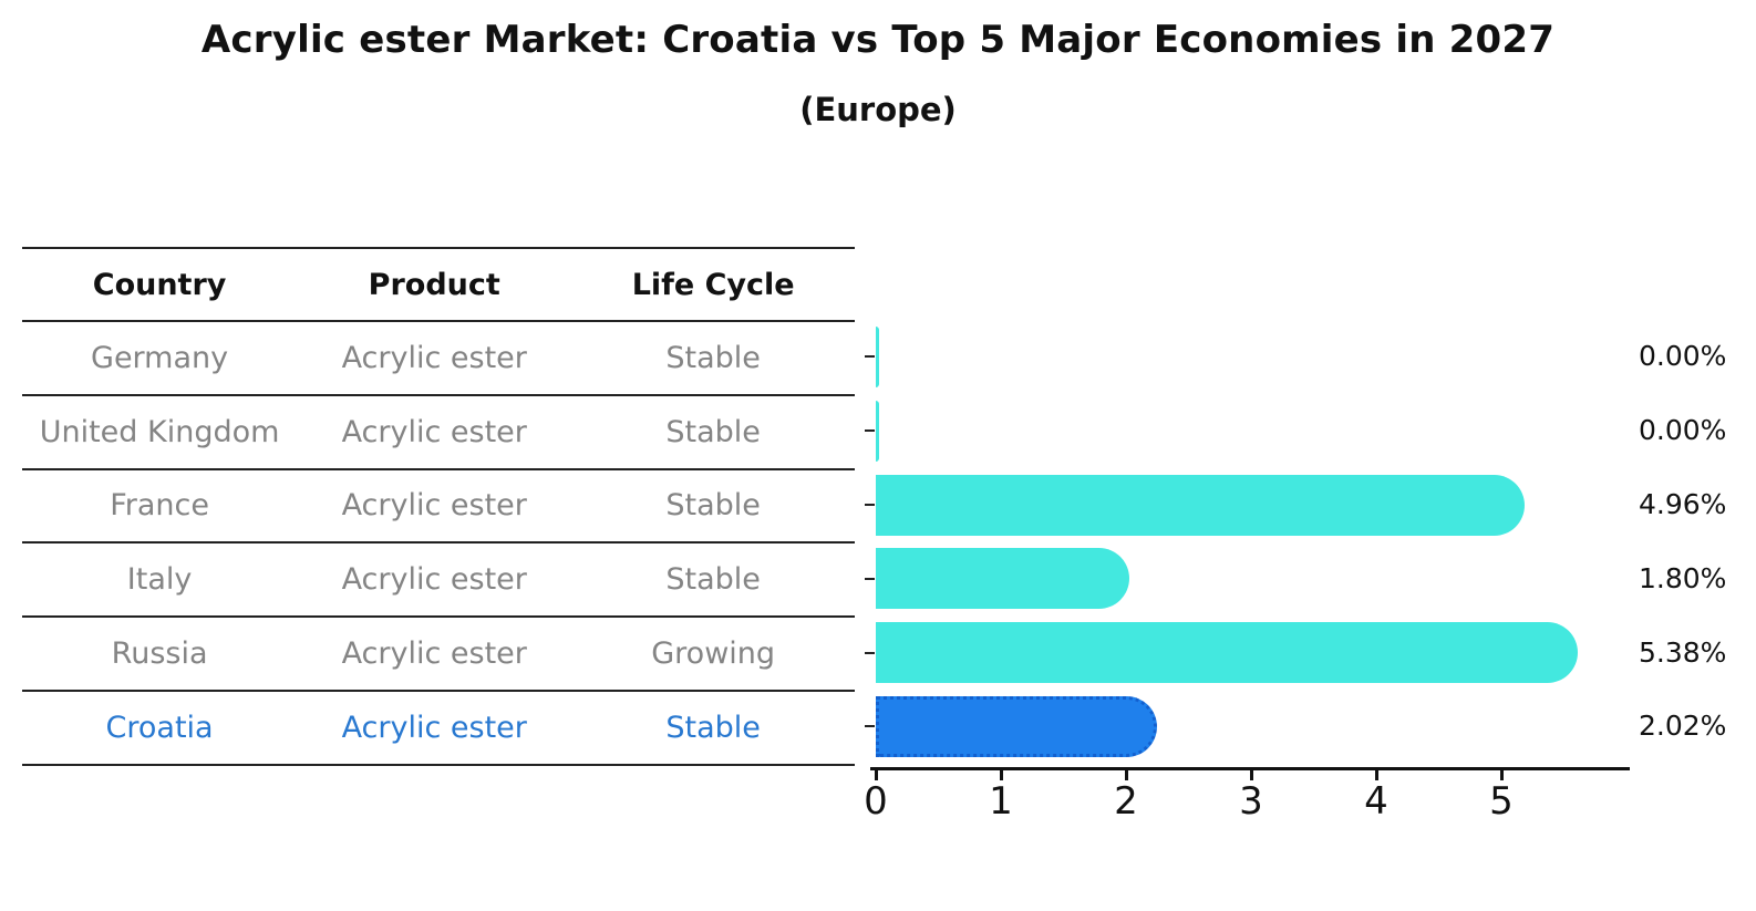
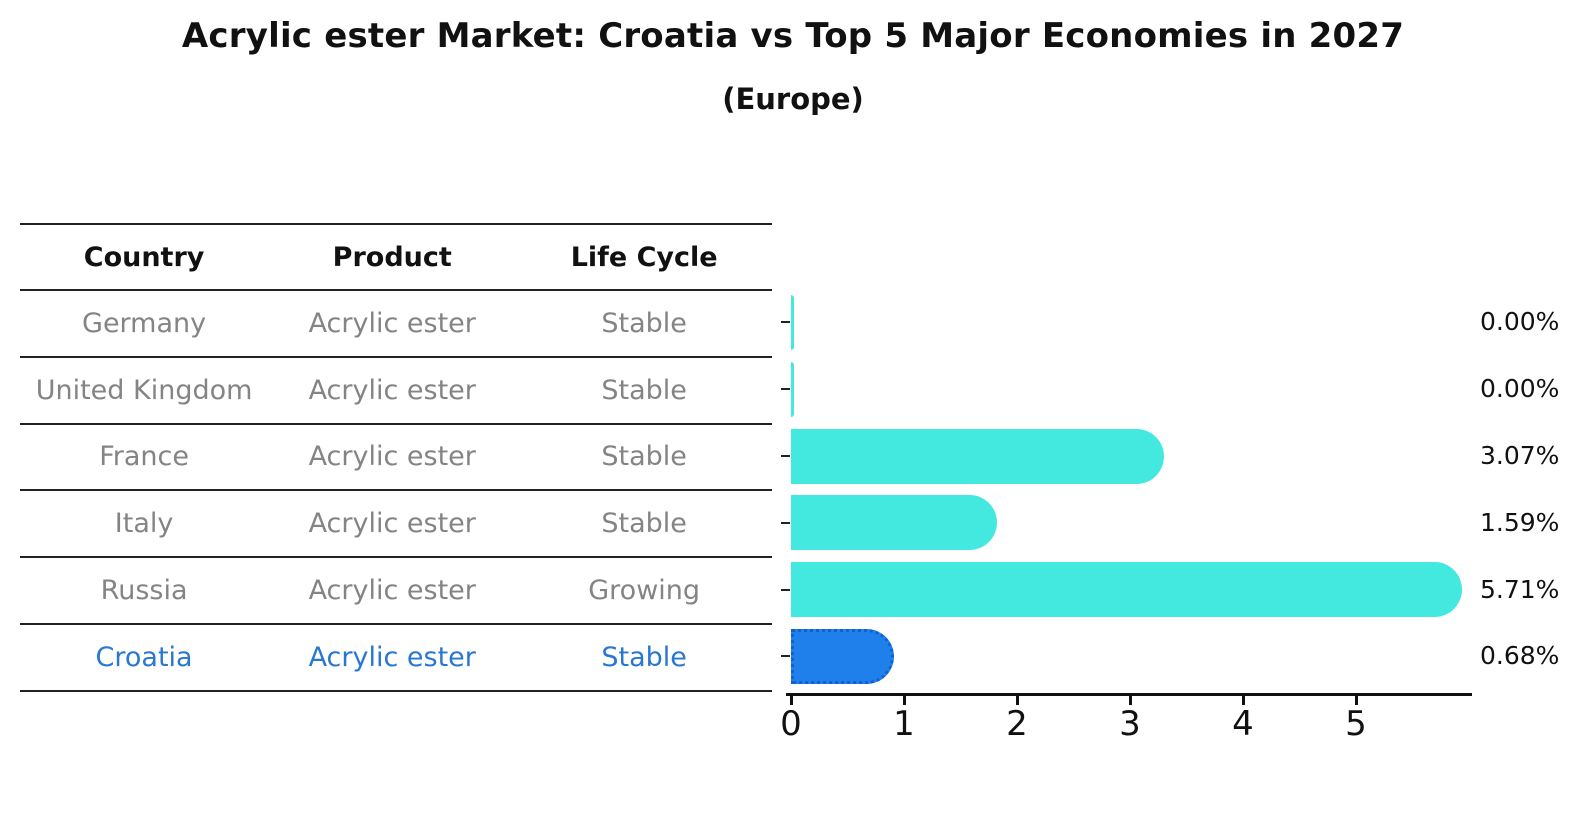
France: 4.96% -> 3.07%
Italy: 1.80% -> 1.59%
Russia: 5.38% -> 5.71%
Croatia: 2.02% -> 0.68%
